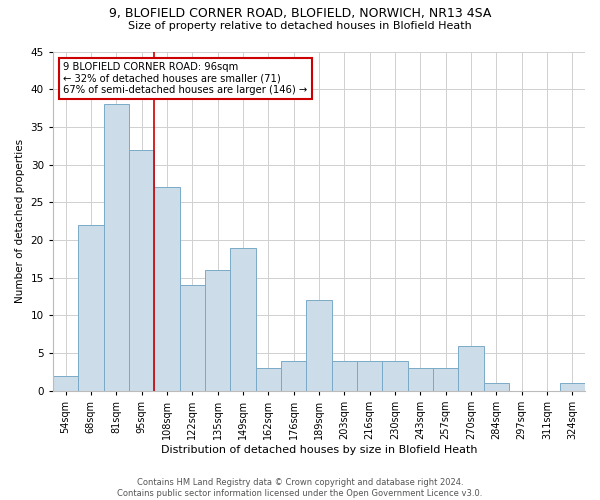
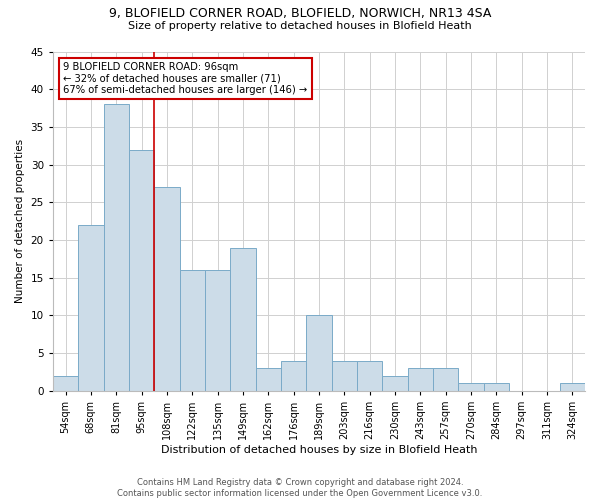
122sqm: 14 -> 16
189sqm: 12 -> 10
230sqm: 4 -> 2
270sqm: 6 -> 1
